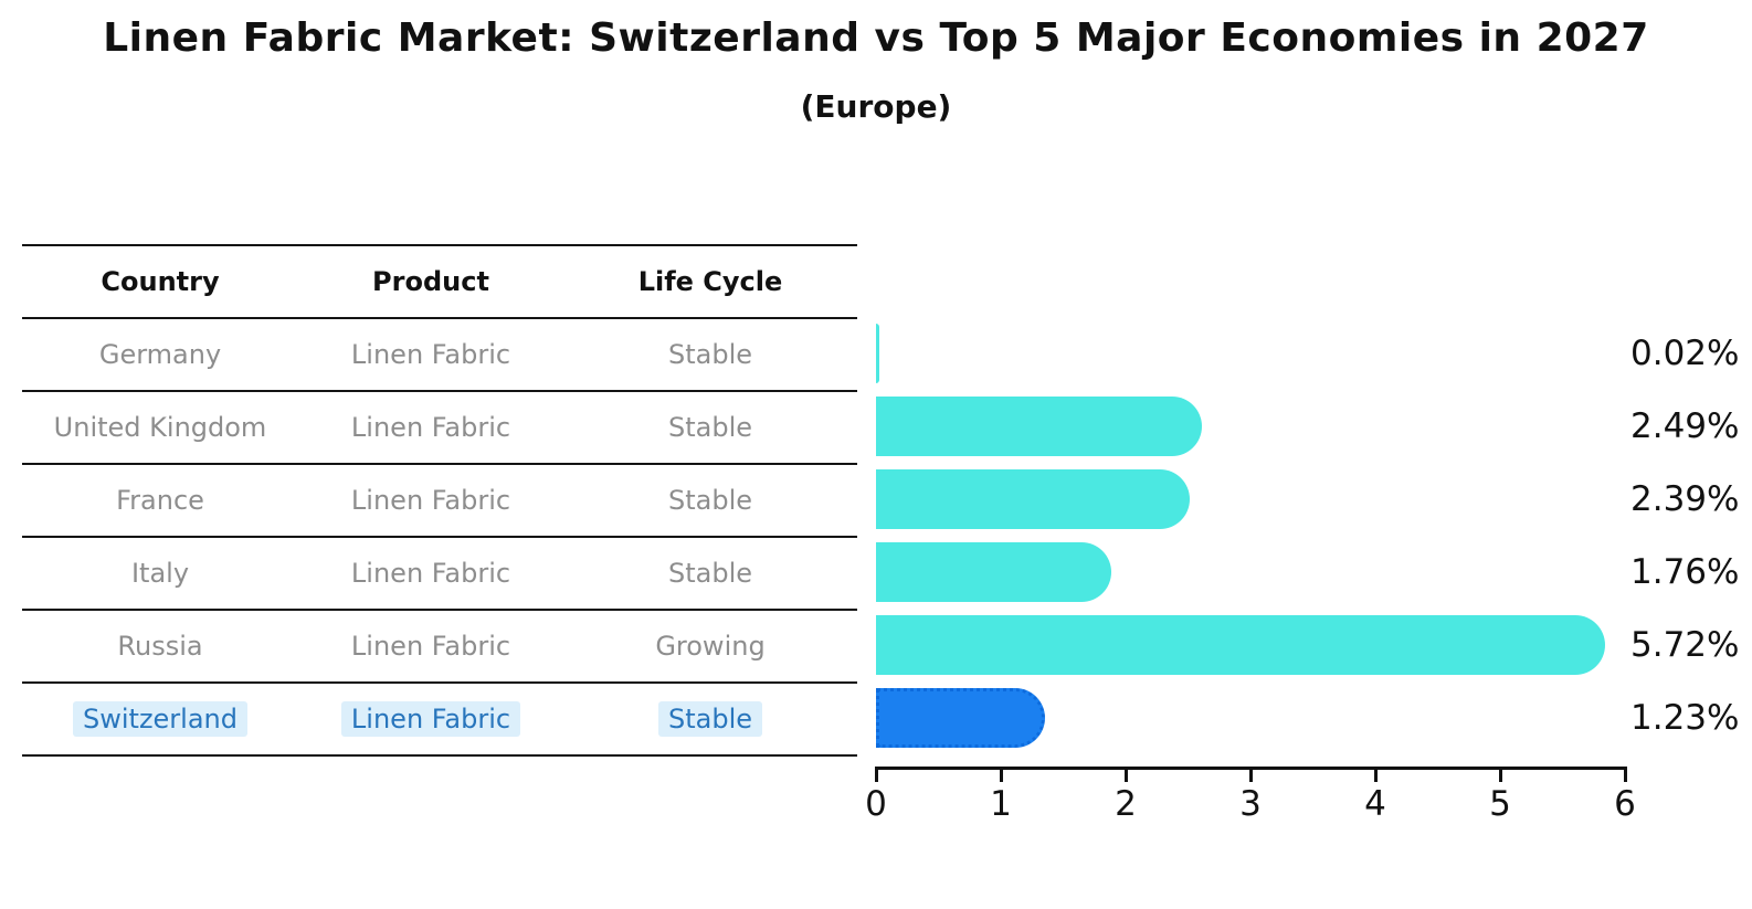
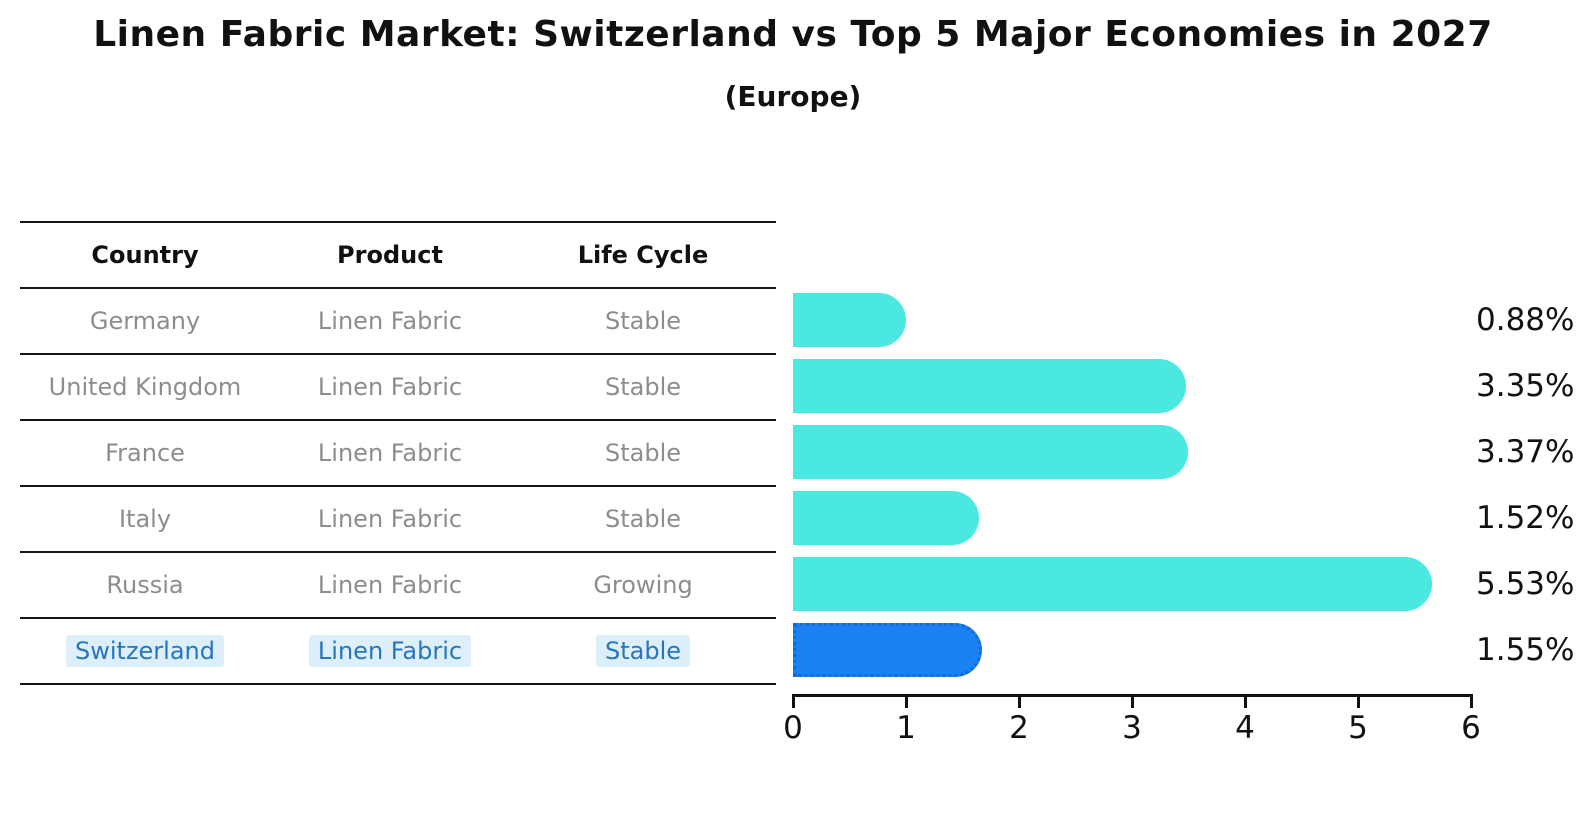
Germany: 0.02% -> 0.88%
United Kingdom: 2.49% -> 3.35%
France: 2.39% -> 3.37%
Italy: 1.76% -> 1.52%
Russia: 5.72% -> 5.53%
Switzerland: 1.23% -> 1.55%
